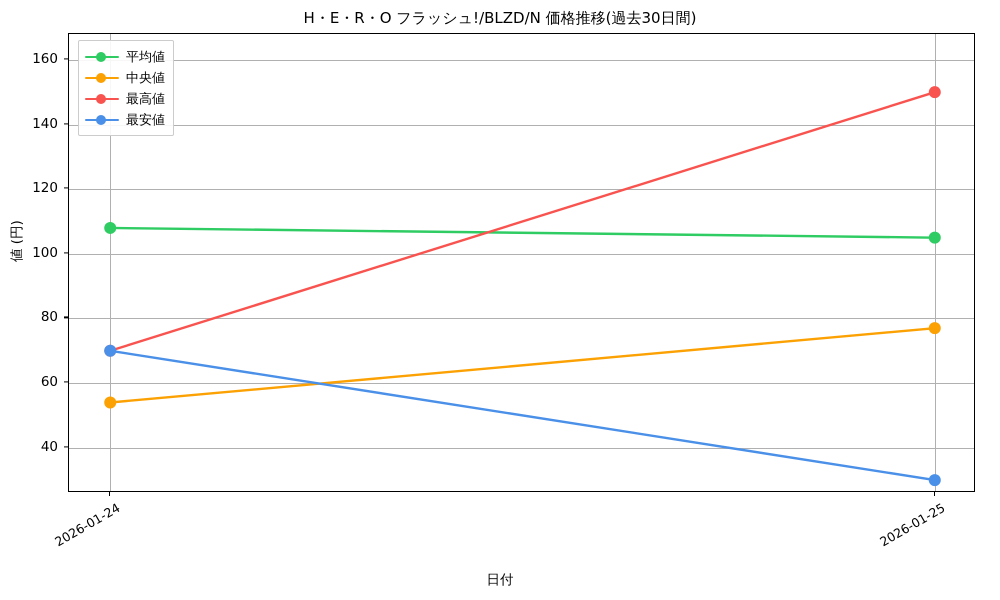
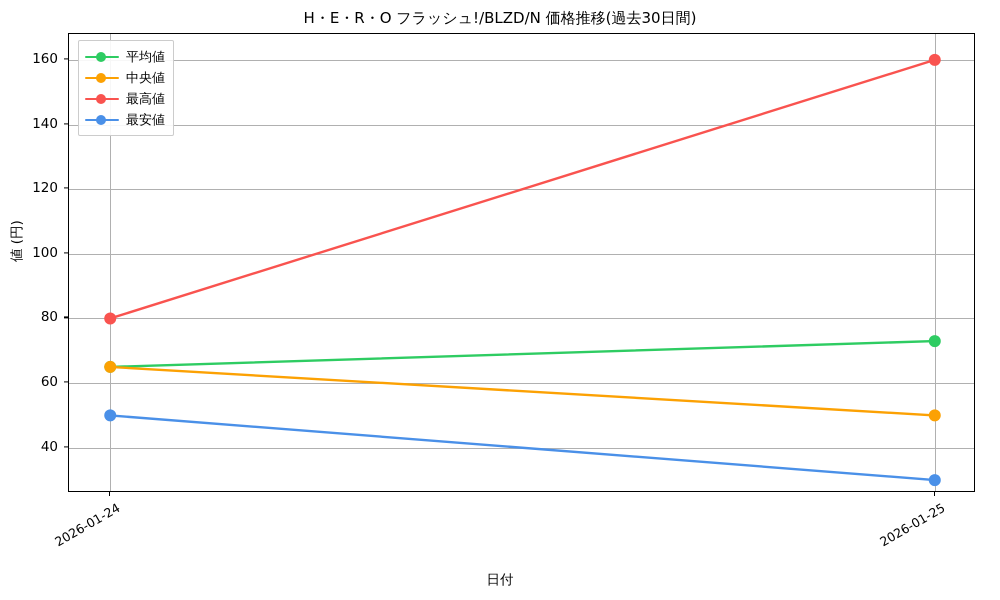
平均値/2026-01-24: 108 -> 65
中央値/2026-01-24: 54 -> 65
最高値/2026-01-24: 70 -> 80
最安値/2026-01-24: 70 -> 50
平均値/2026-01-25: 105 -> 73
中央値/2026-01-25: 77 -> 50
最高値/2026-01-25: 150 -> 160
